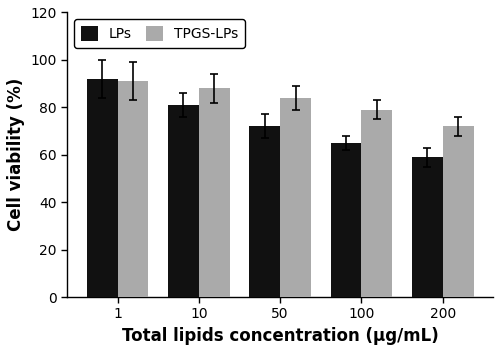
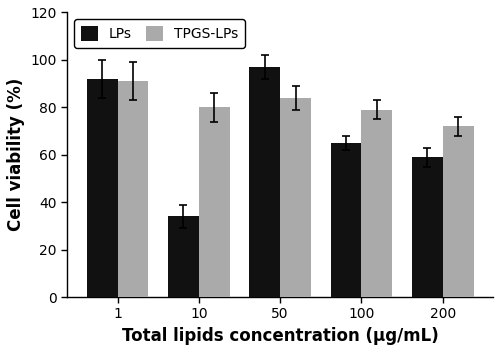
LPs/10: 81 -> 34
TPGS-LPs/10: 88 -> 80
LPs/50: 72 -> 97
